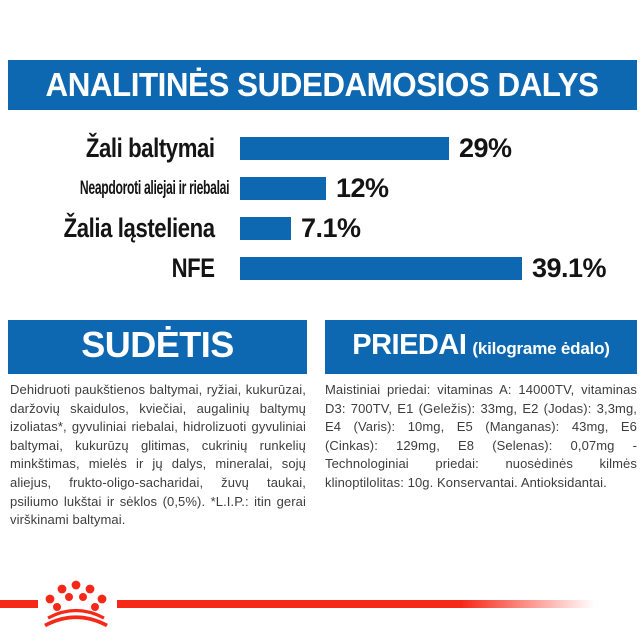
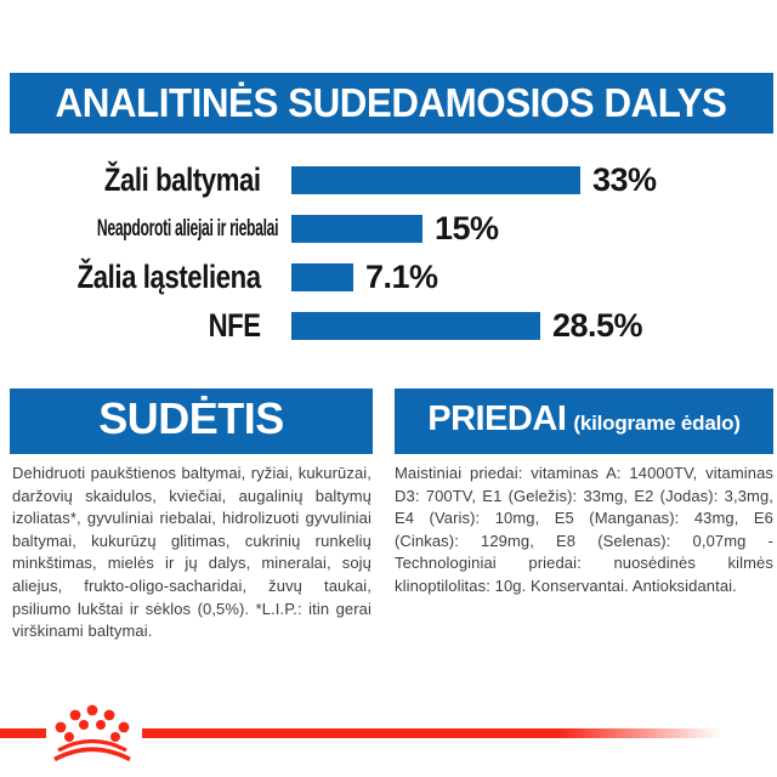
Žali baltymai: 29% -> 33%
Neapdoroti aliejai ir riebalai: 12% -> 15%
NFE: 39.1% -> 28.5%
